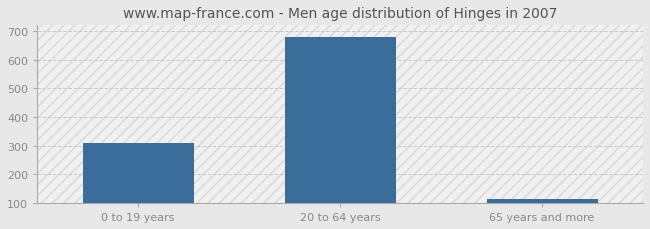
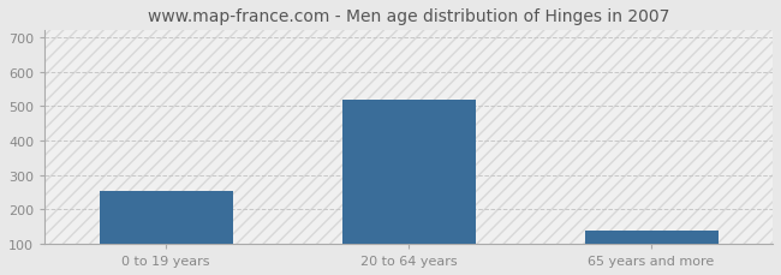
0 to 19 years: 310 -> 255
20 to 64 years: 680 -> 520
65 years and more: 115 -> 140
